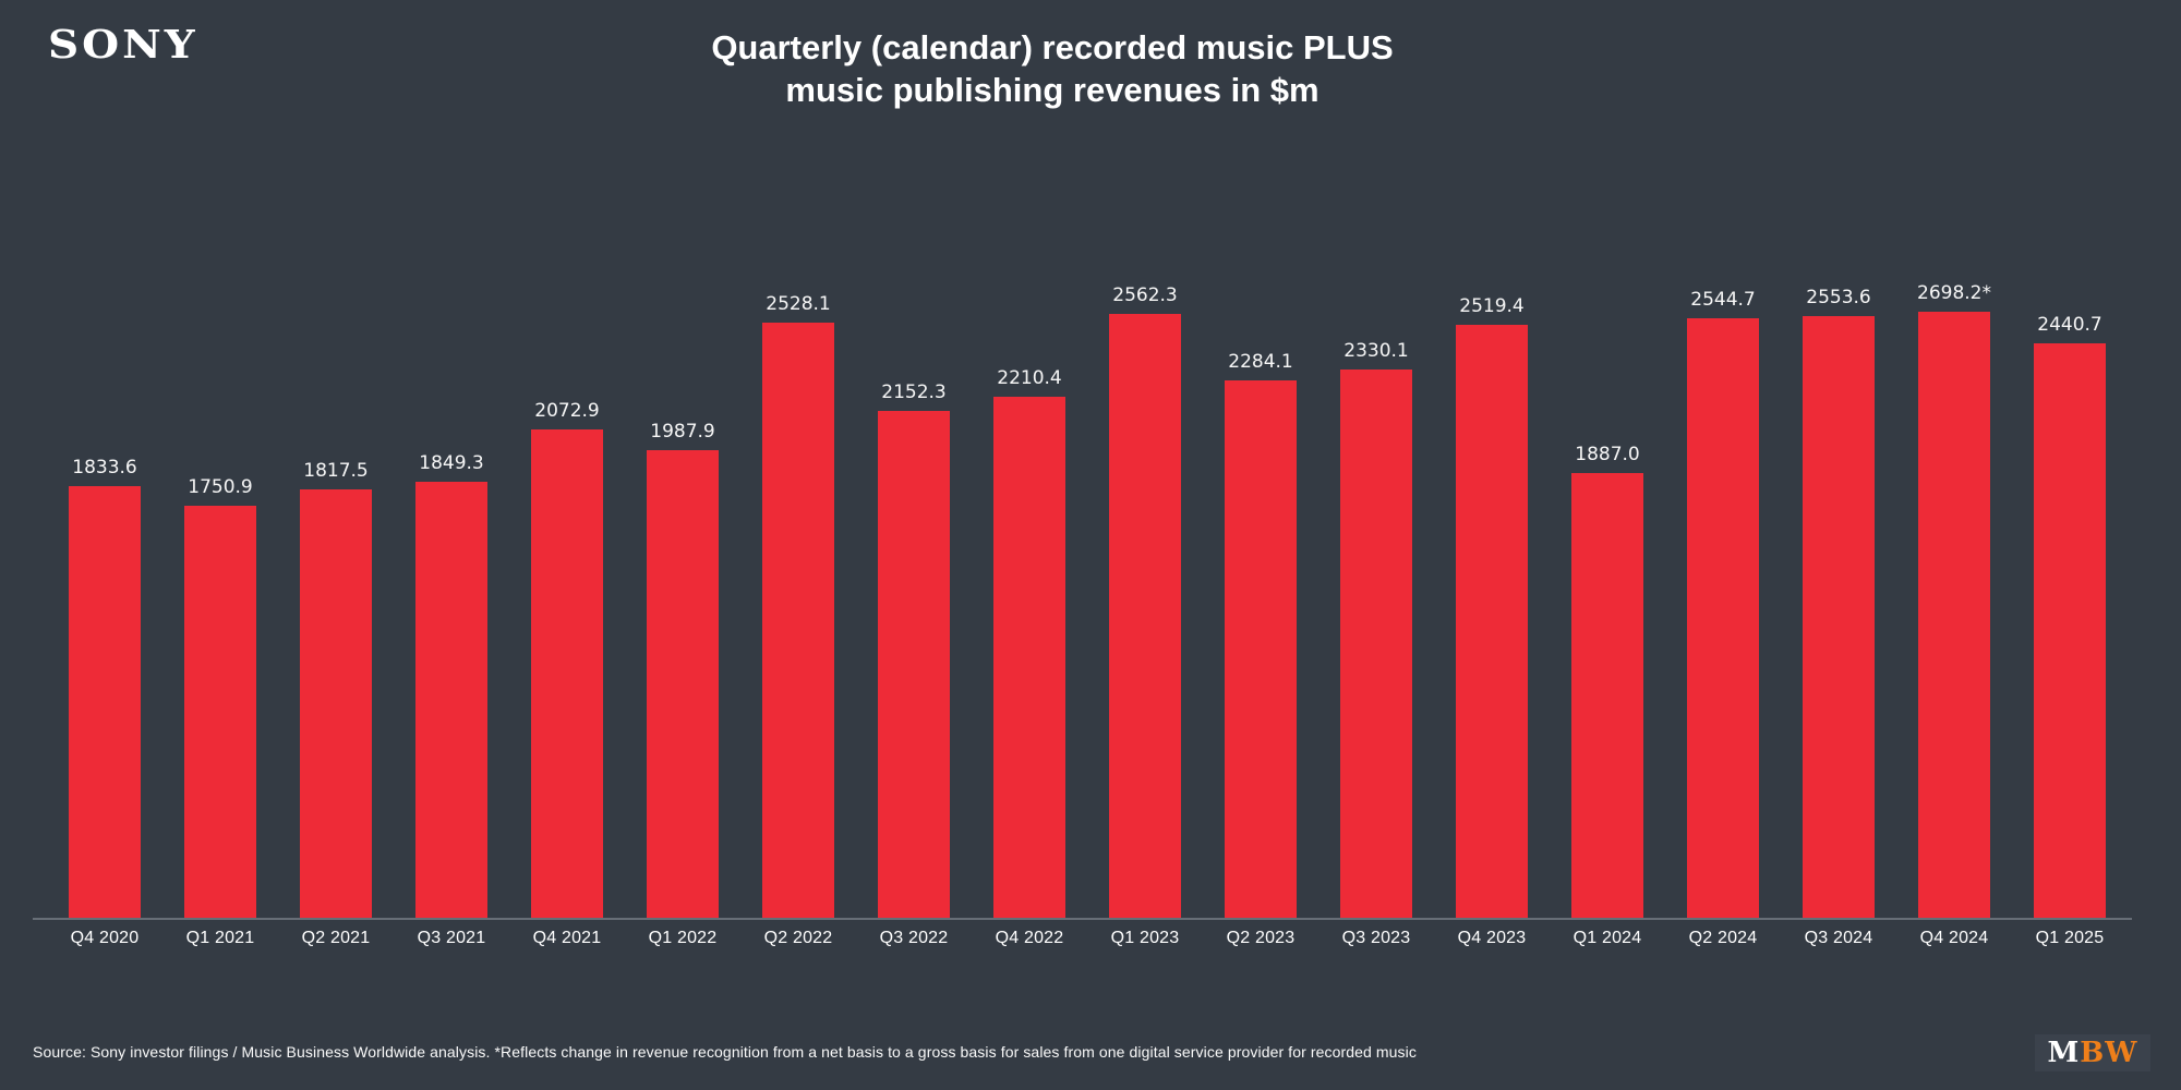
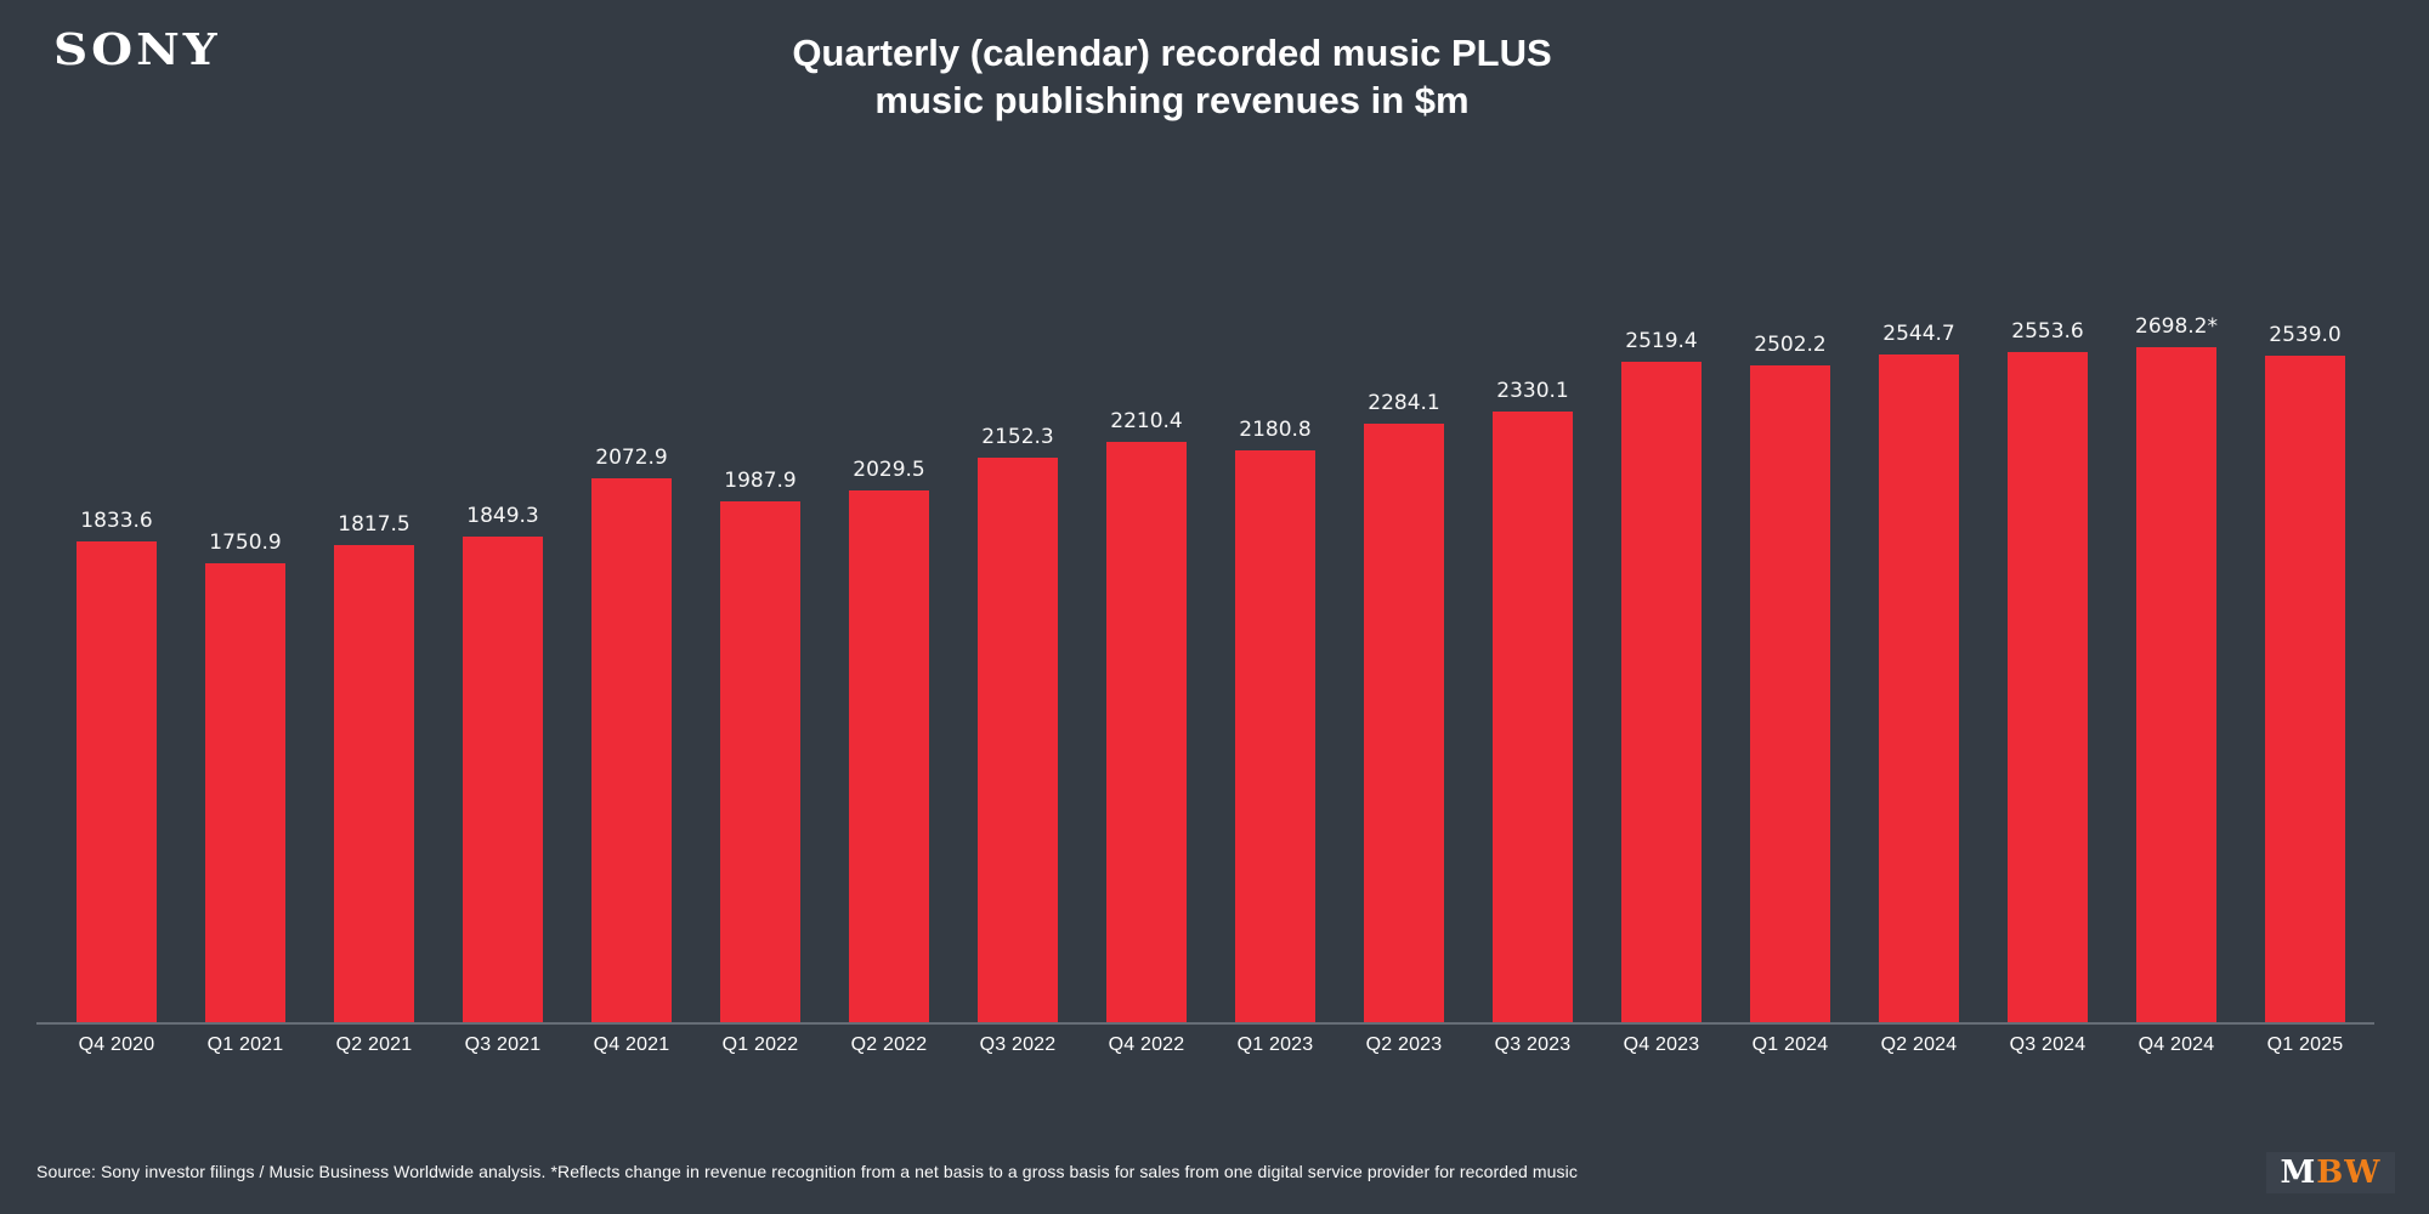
Q2 2022: 2528.1 -> 2029.5
Q1 2023: 2562.3 -> 2180.8
Q1 2024: 1887.0 -> 2502.2
Q1 2025: 2440.7 -> 2539.0
